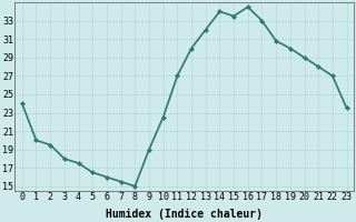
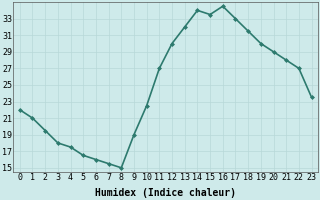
0: 24.0 -> 22.0
1: 20.0 -> 21.0
18: 30.8 -> 31.5
